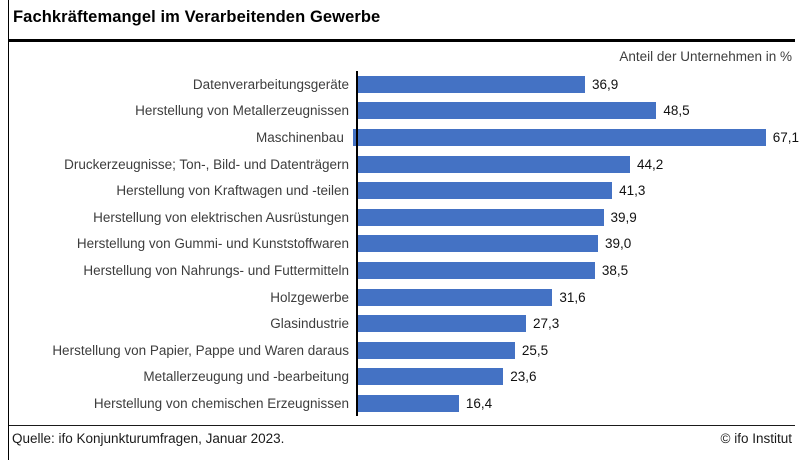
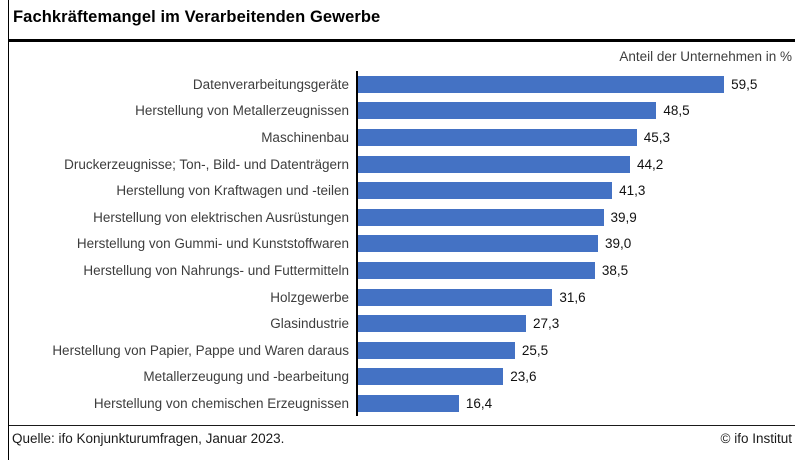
Datenverarbeitungsgeräte: 36,9 -> 59,5
Maschinenbau: 67,1 -> 45,3
